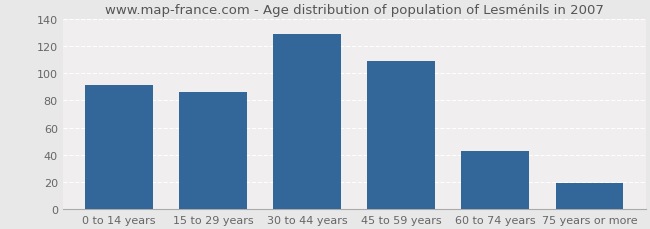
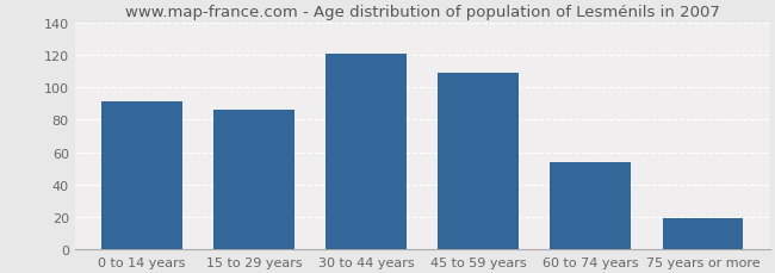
30 to 44 years: 129 -> 121
60 to 74 years: 43 -> 54
